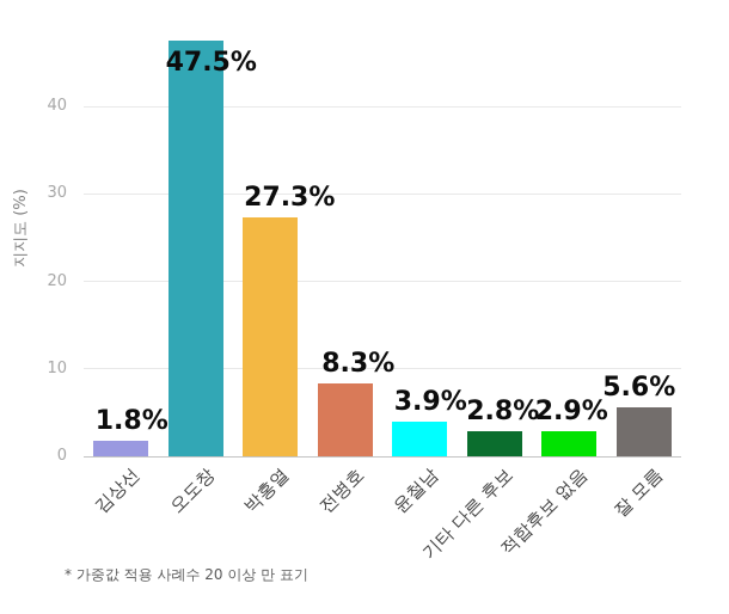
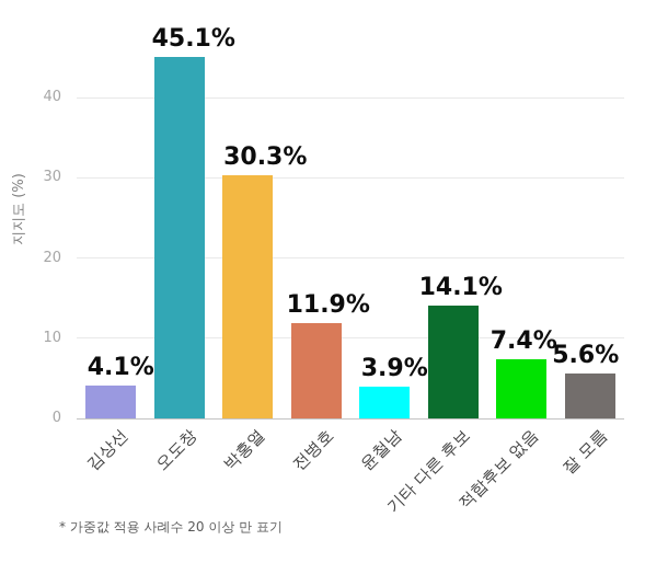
김상선: 1.8% -> 4.1%
오도창: 47.5% -> 45.1%
박홍열: 27.3% -> 30.3%
전병호: 8.3% -> 11.9%
기타 다른 후보: 2.8% -> 14.1%
적합후보 없음: 2.9% -> 7.4%
